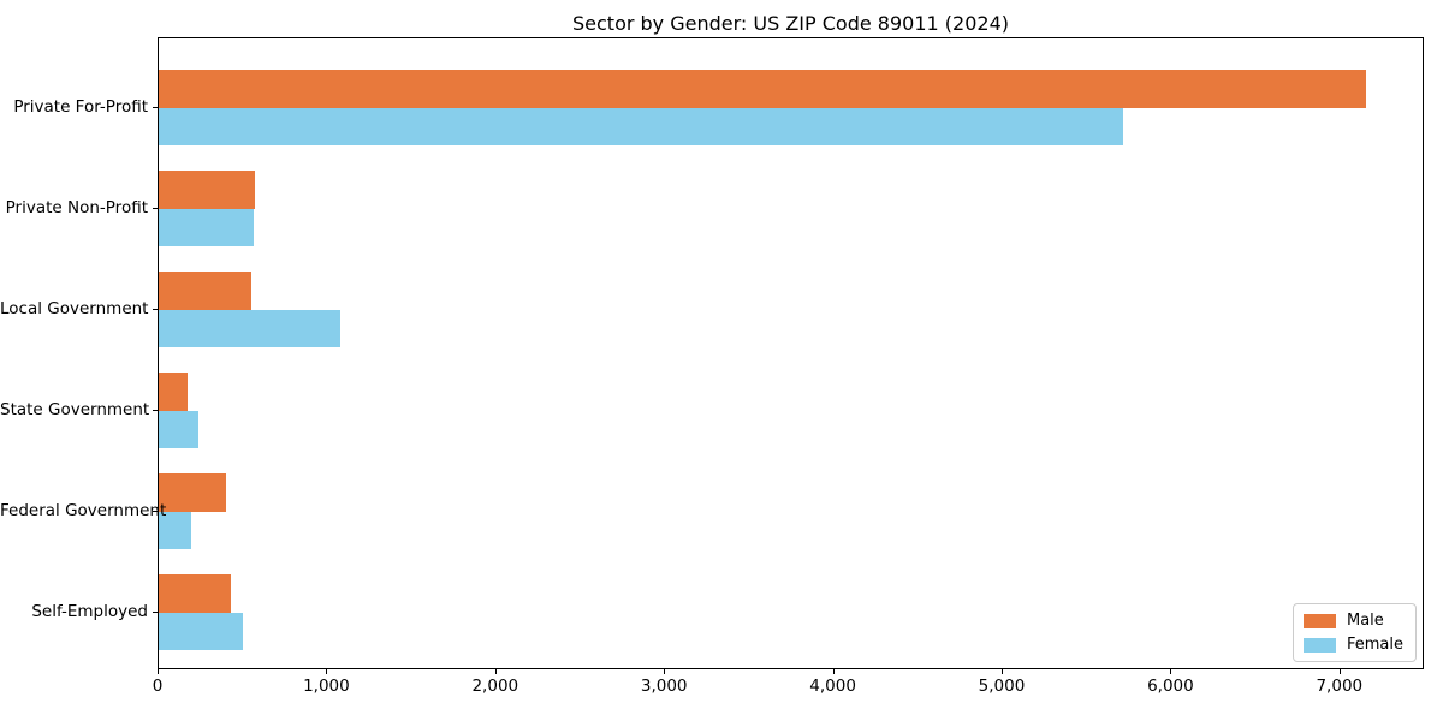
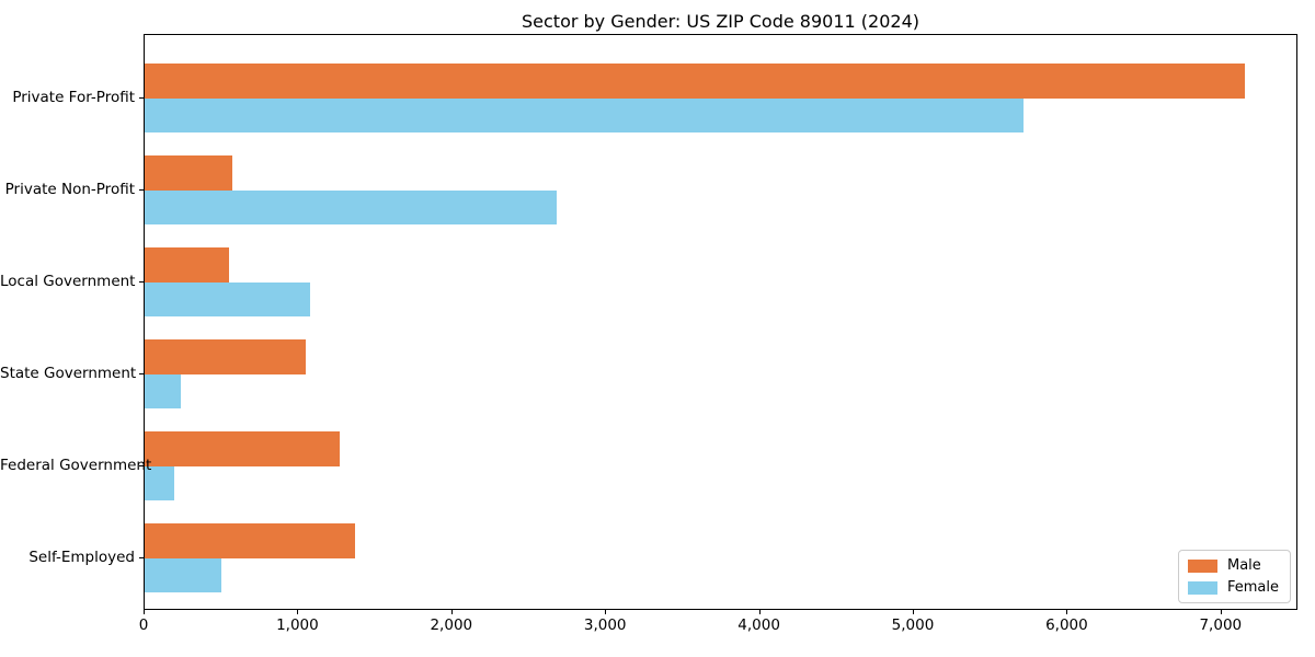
Female/Private Non-Profit: 560 -> 2680
Male/State Government: 170 -> 1050
Male/Federal Government: 400 -> 1270
Male/Self-Employed: 420 -> 1370
